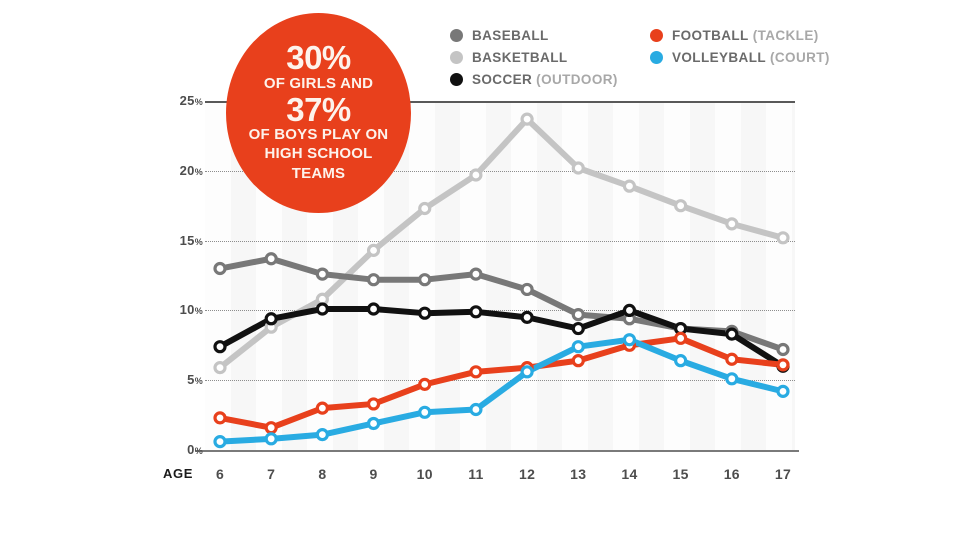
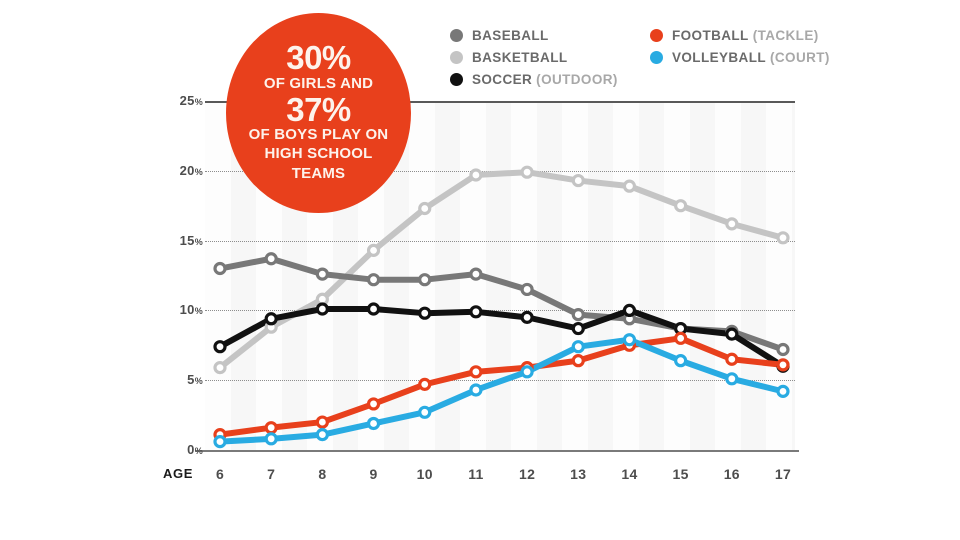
FOOTBALL (TACKLE)/6: 2.3 -> 1.1
FOOTBALL (TACKLE)/8: 3.0 -> 2.0
VOLLEYBALL (COURT)/11: 2.9 -> 4.3
BASKETBALL/12: 23.7 -> 19.9
BASKETBALL/13: 20.2 -> 19.3
